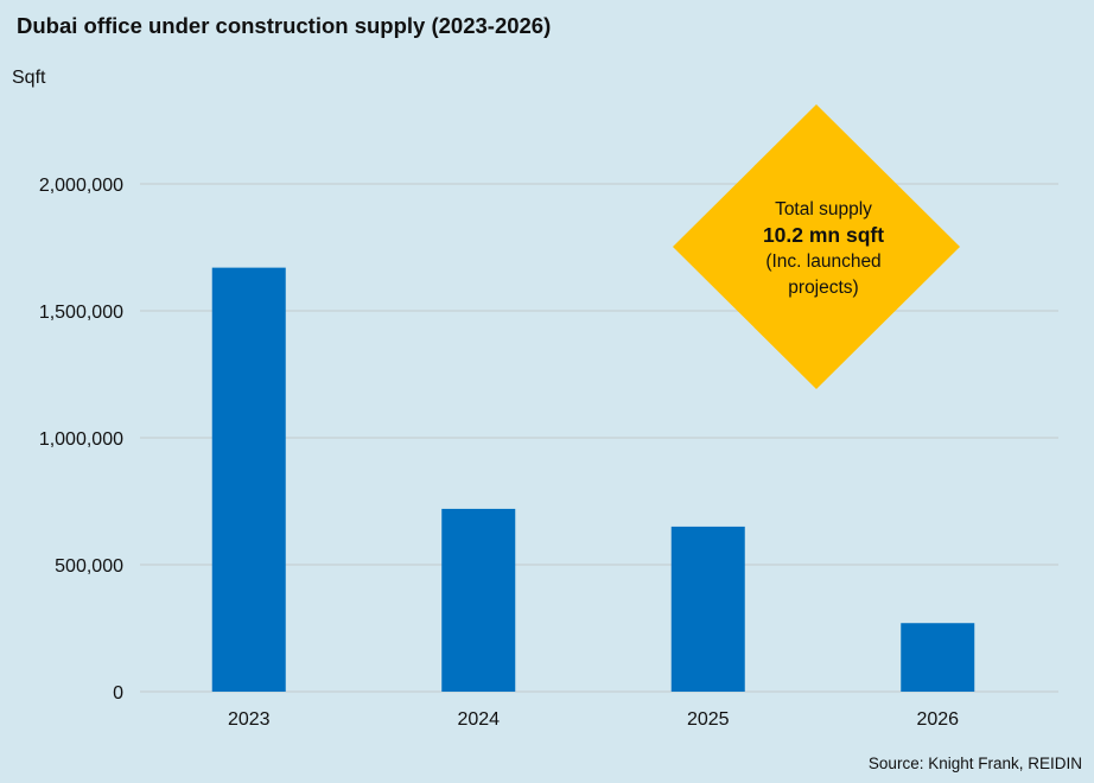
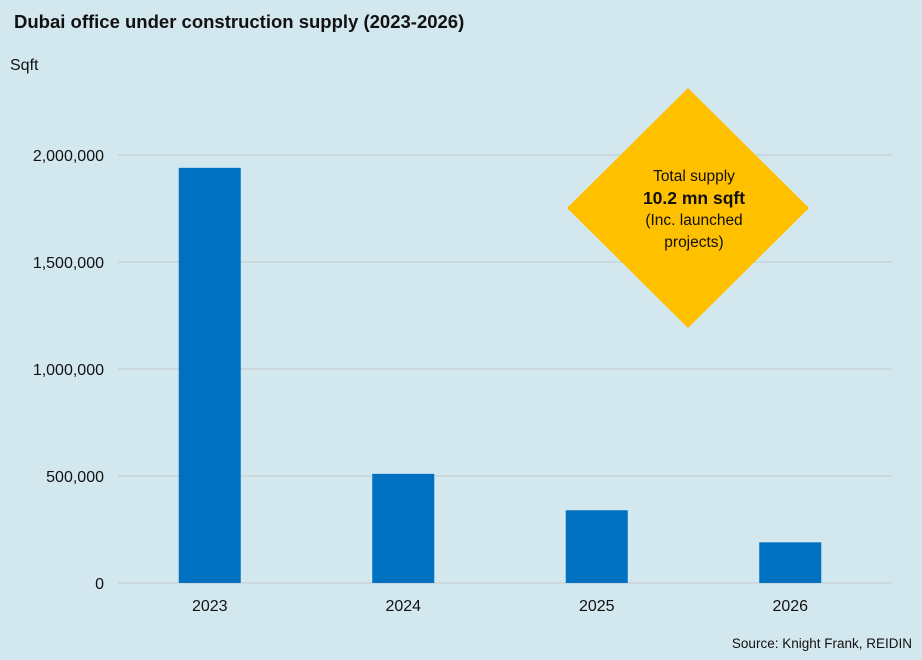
2023: 1670000 -> 1940000
2024: 720000 -> 510000
2025: 650000 -> 340000
2026: 270000 -> 190000
